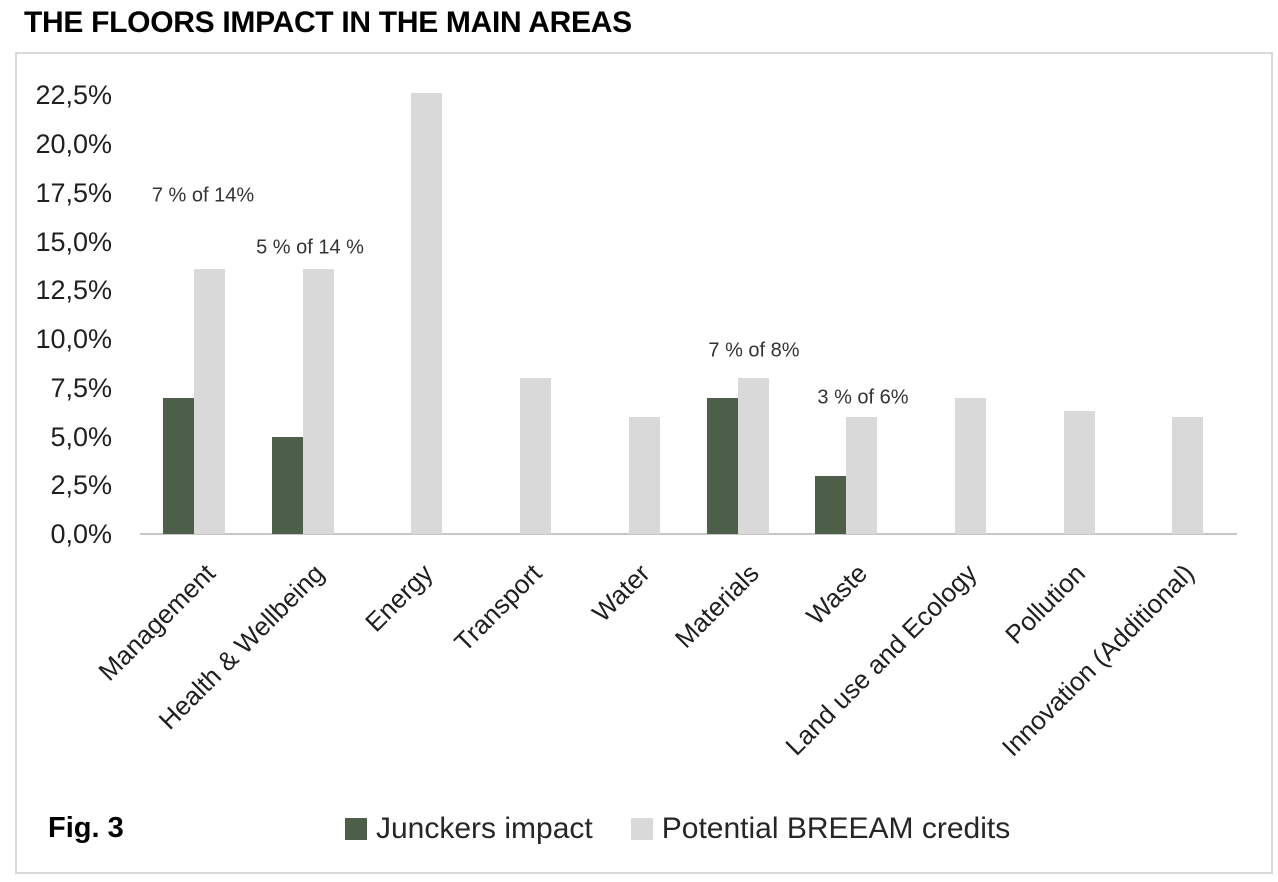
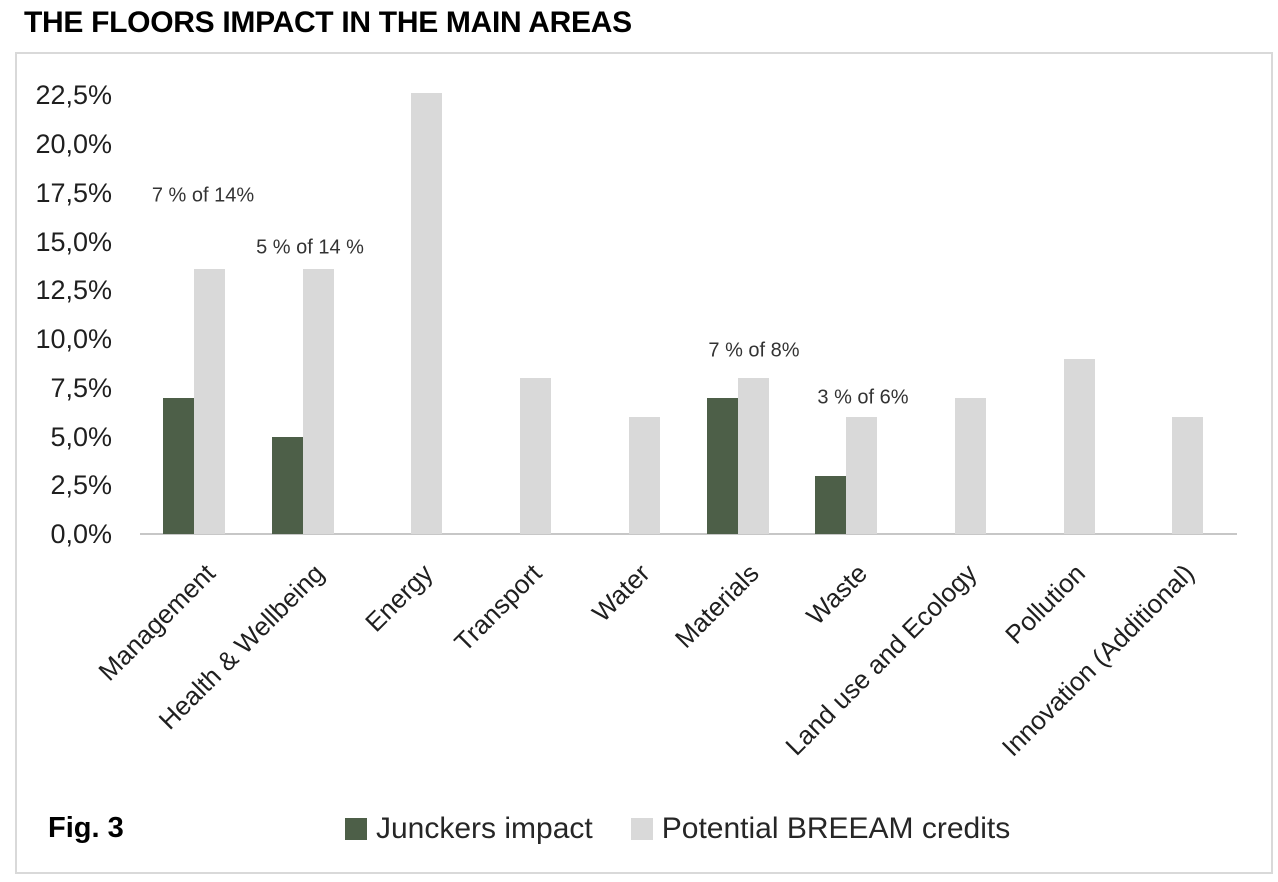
Potential BREEAM credits/Pollution: 6,3% -> 9,0%
